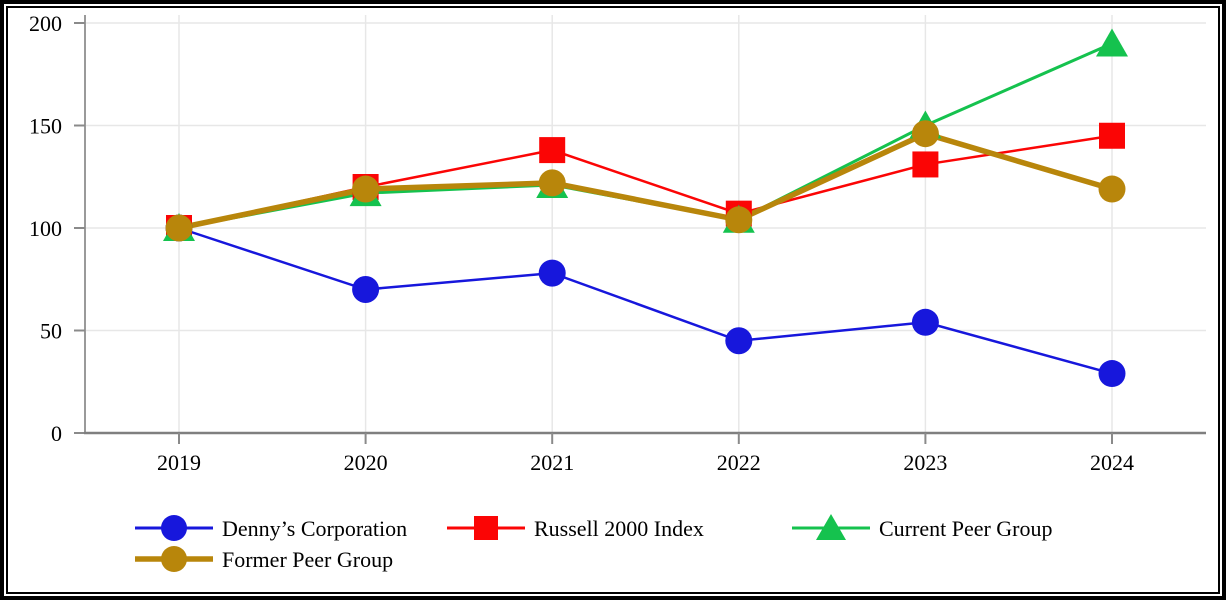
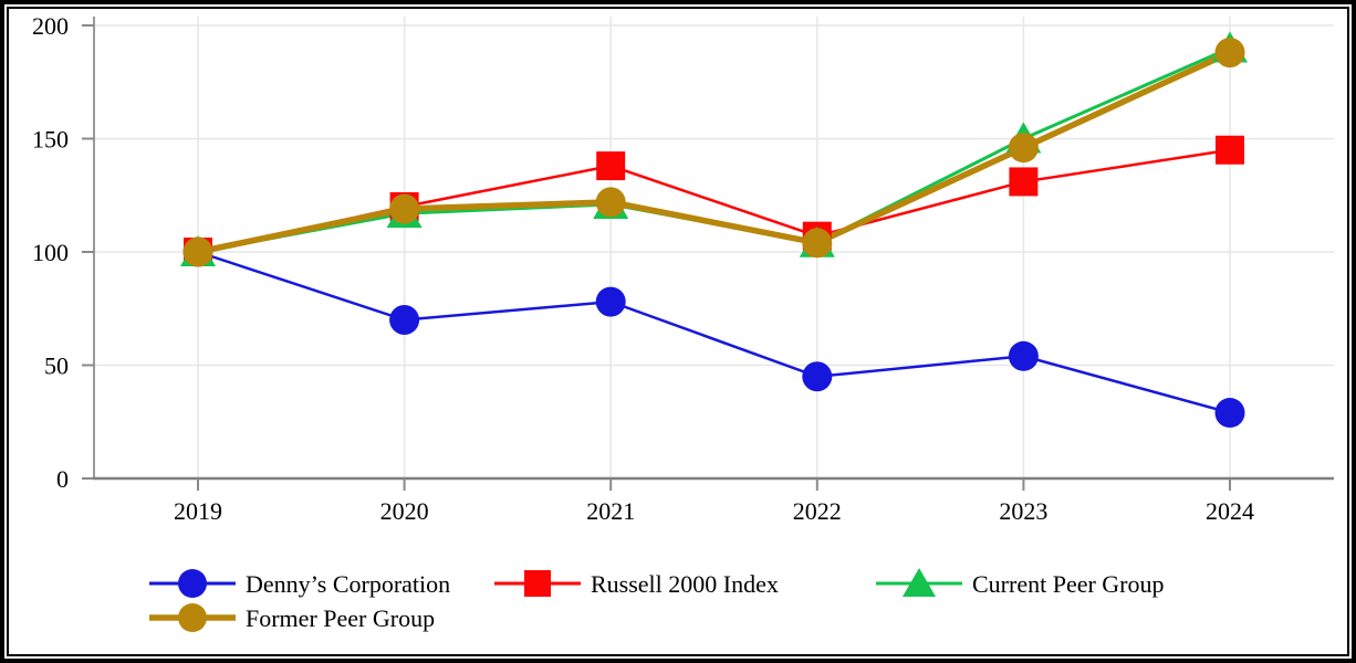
Former Peer Group/2024: 119 -> 188
